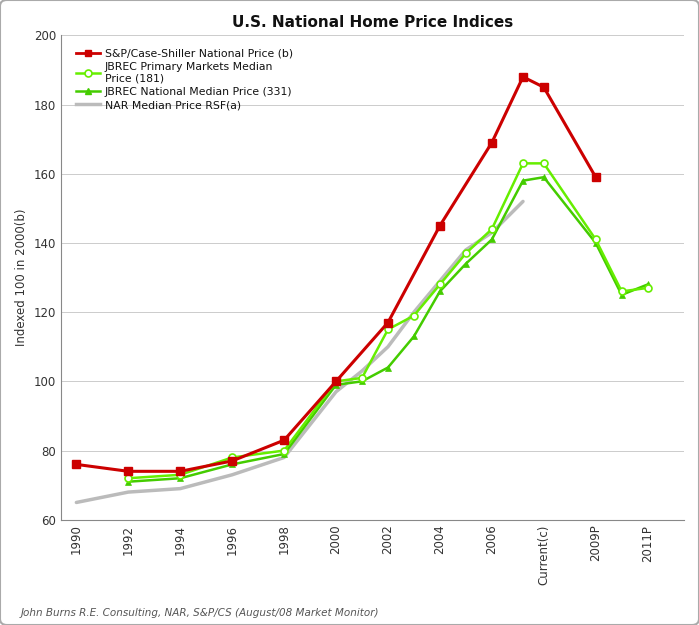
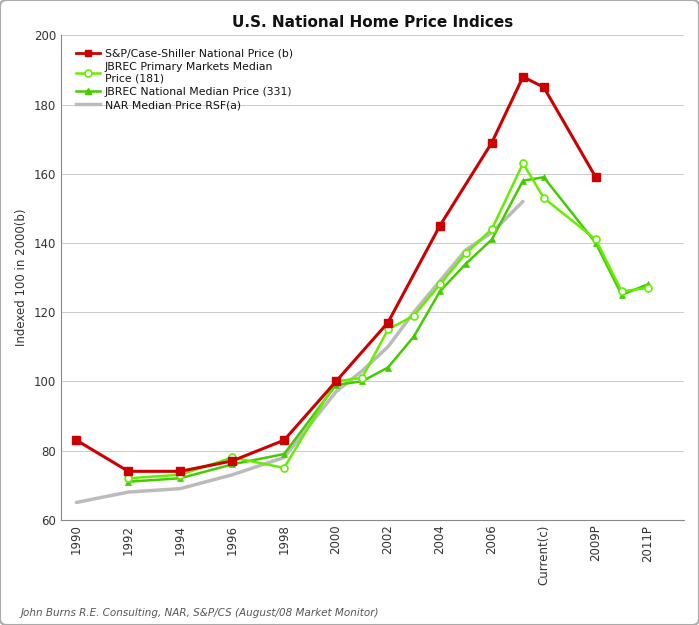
S&P/Case-Shiller National Price (b)/1990: 76 -> 83
JBREC Primary Markets Median Price (181)/1998: 80 -> 75
JBREC Primary Markets Median Price (181)/Current(c): 163 -> 153
